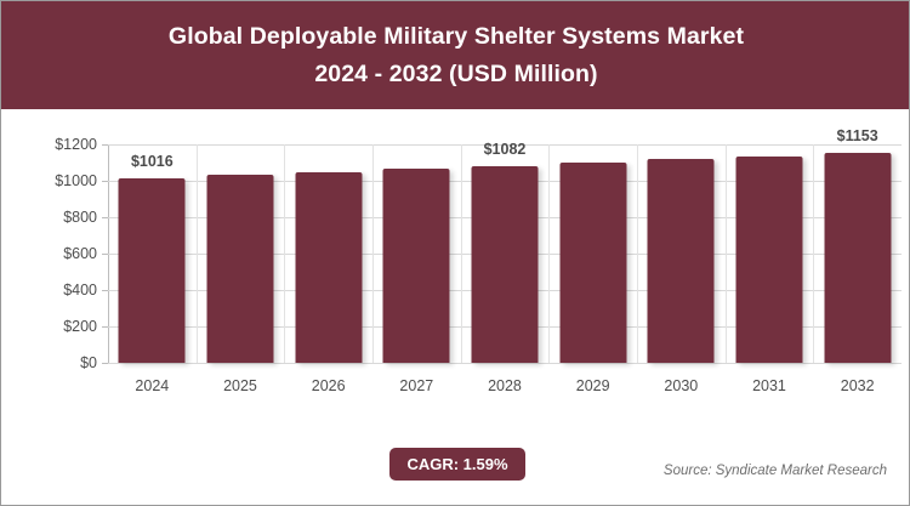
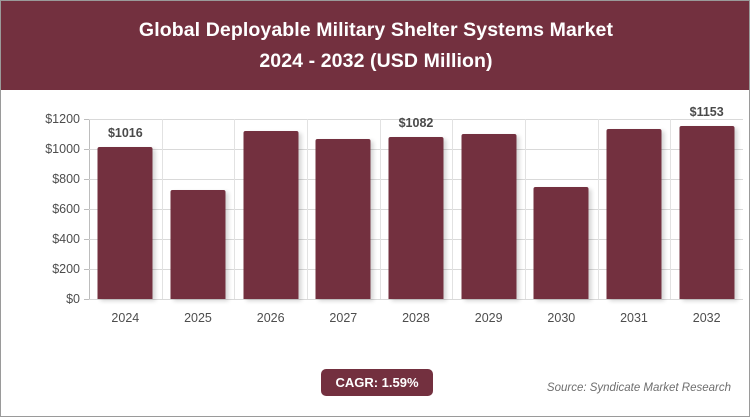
2025: $1030 -> $730
2026: $1050 -> $1120
2030: $1120 -> $750
